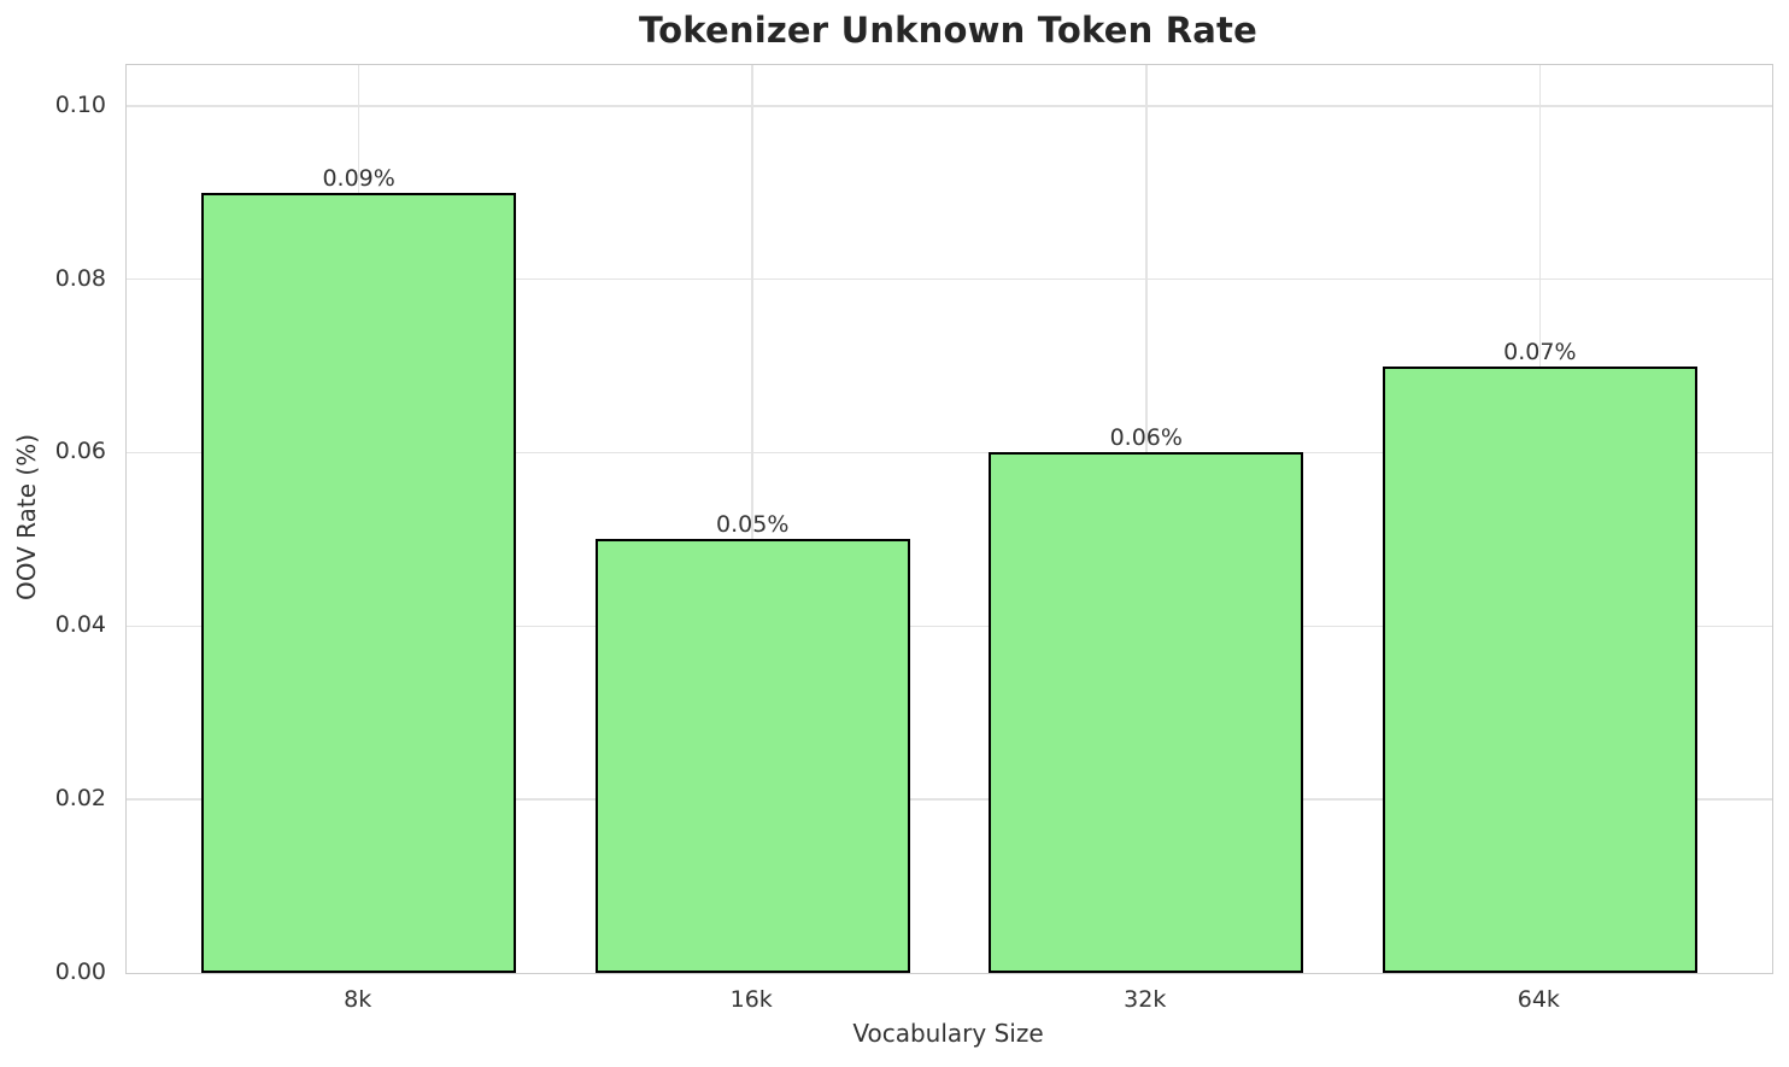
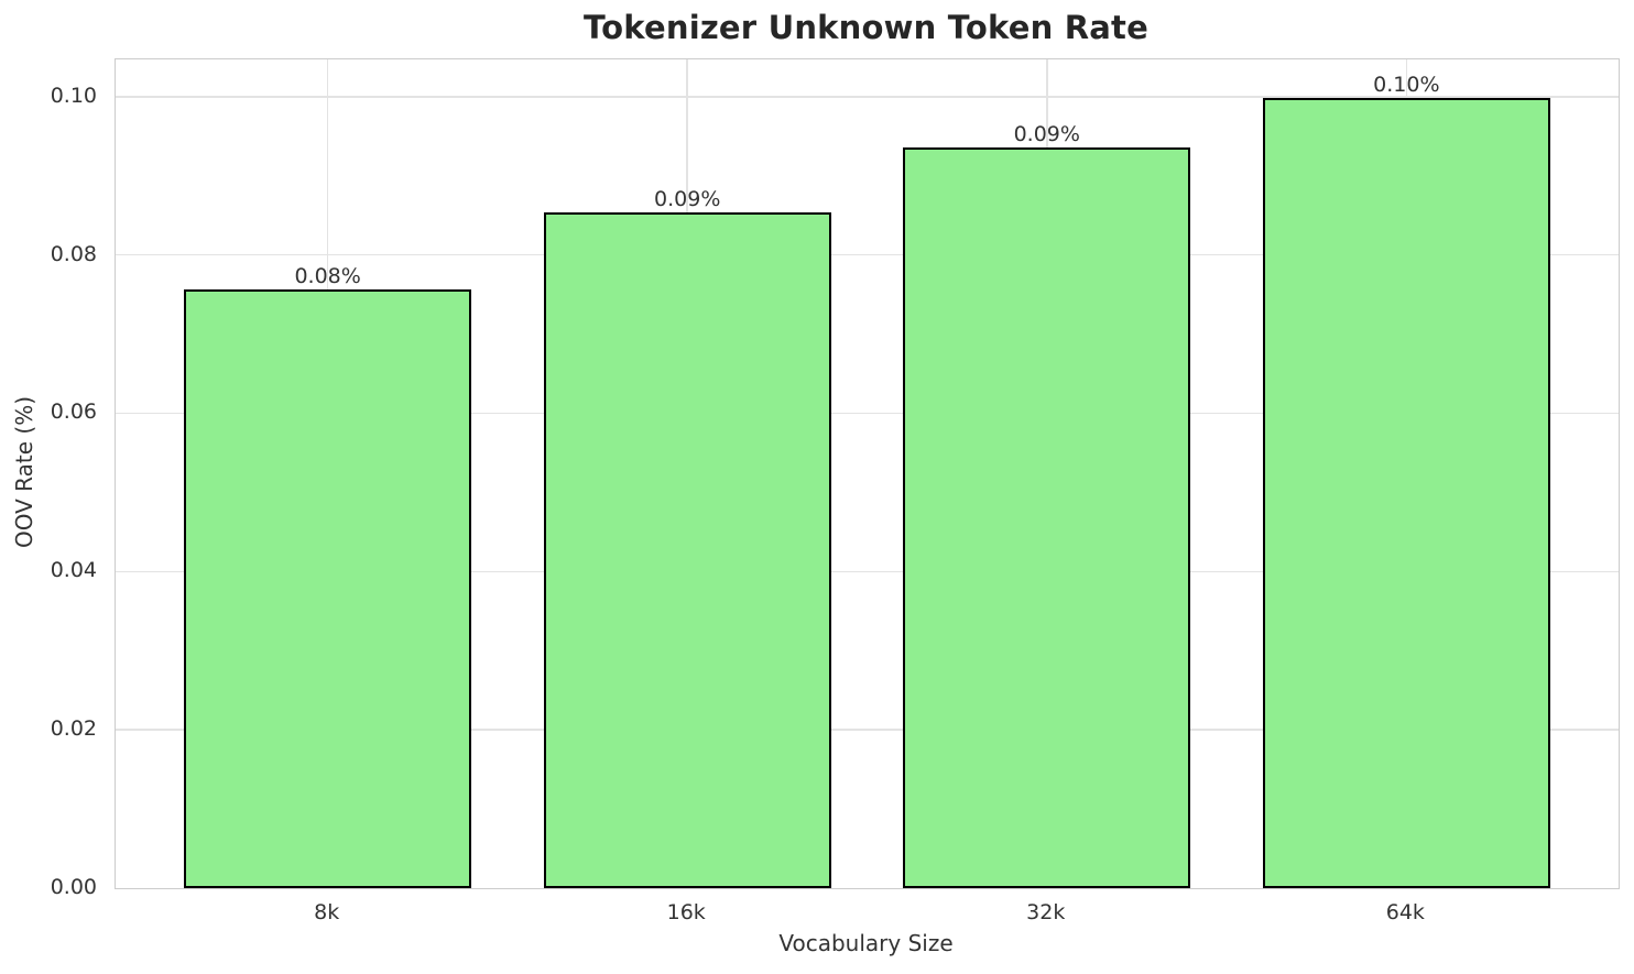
8k: 0.09% -> 0.08%
16k: 0.05% -> 0.09%
32k: 0.06% -> 0.09%
64k: 0.07% -> 0.10%
